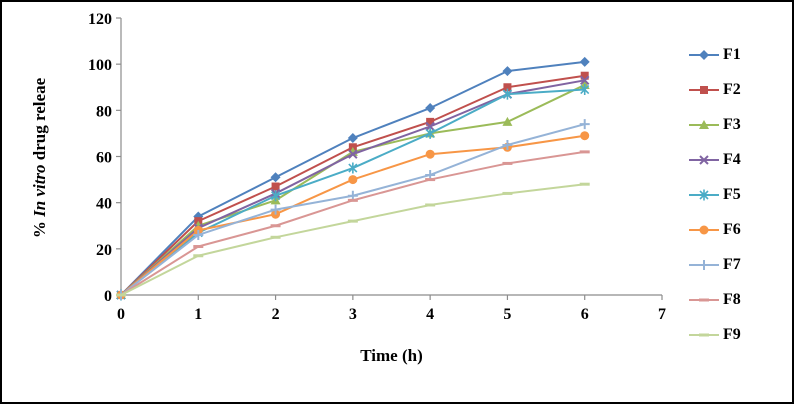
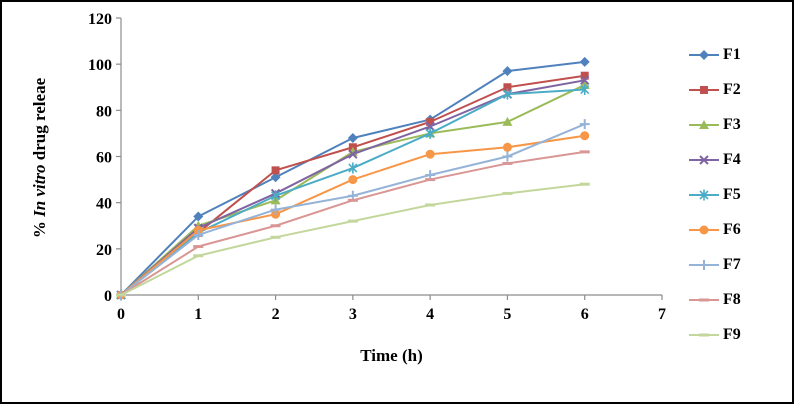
F2/1: 32 -> 27
F2/2: 47 -> 54
F1/4: 81 -> 76
F7/5: 65 -> 60
